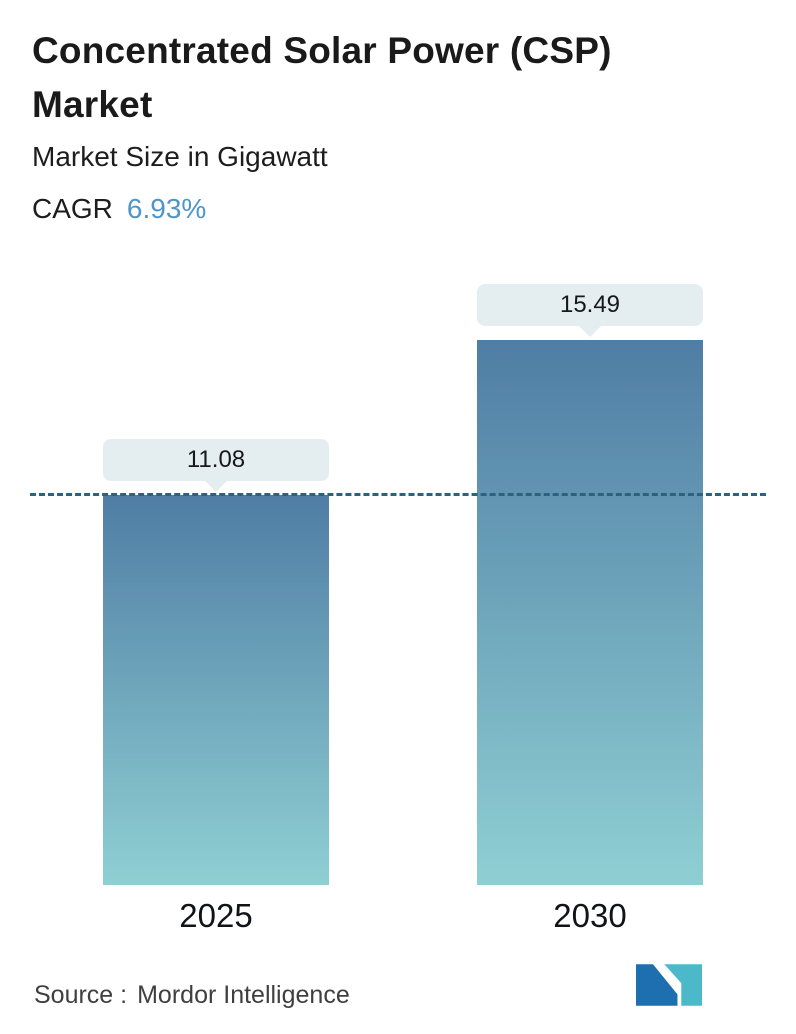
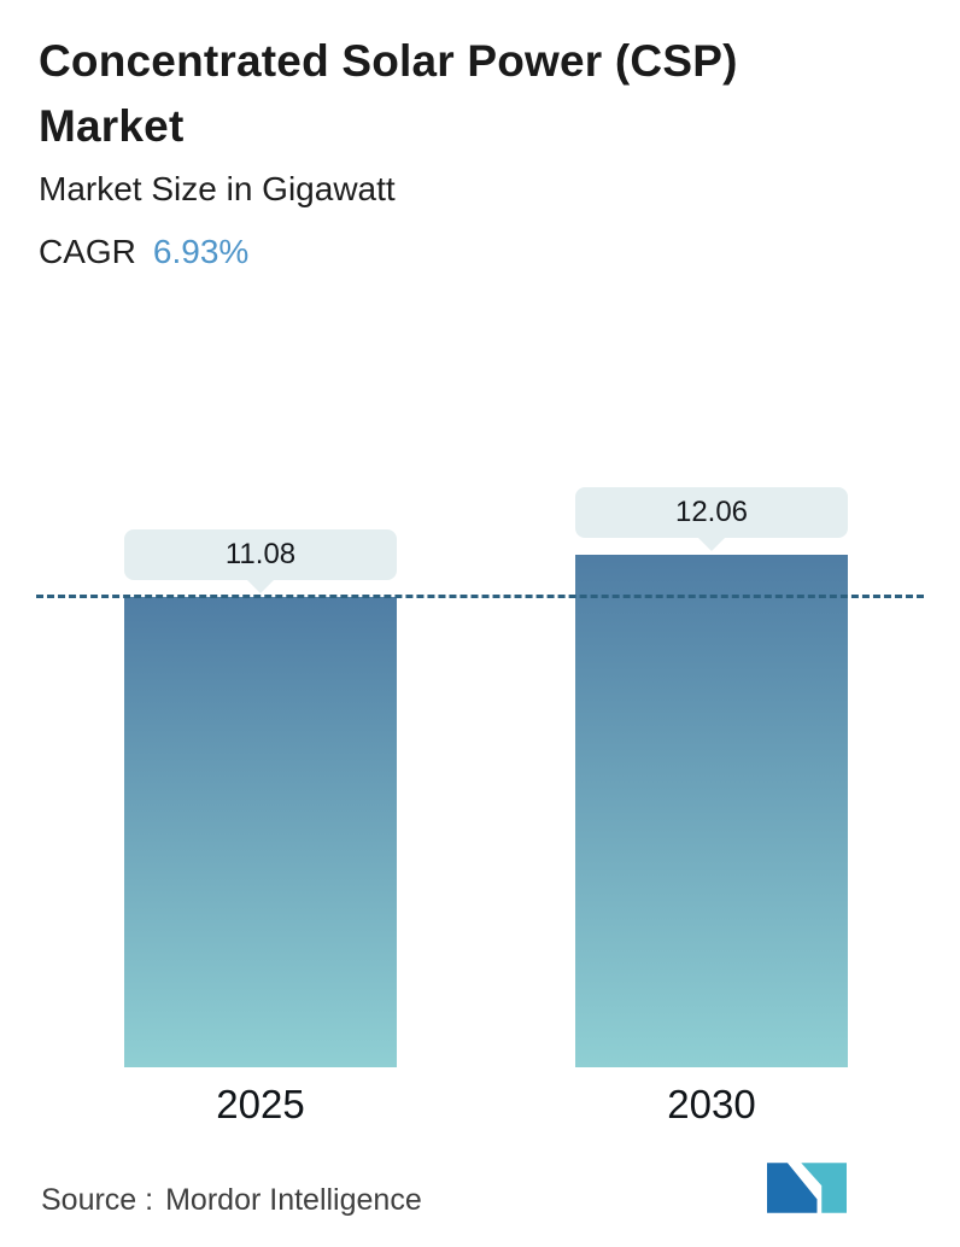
2030: 15.49 -> 12.06
